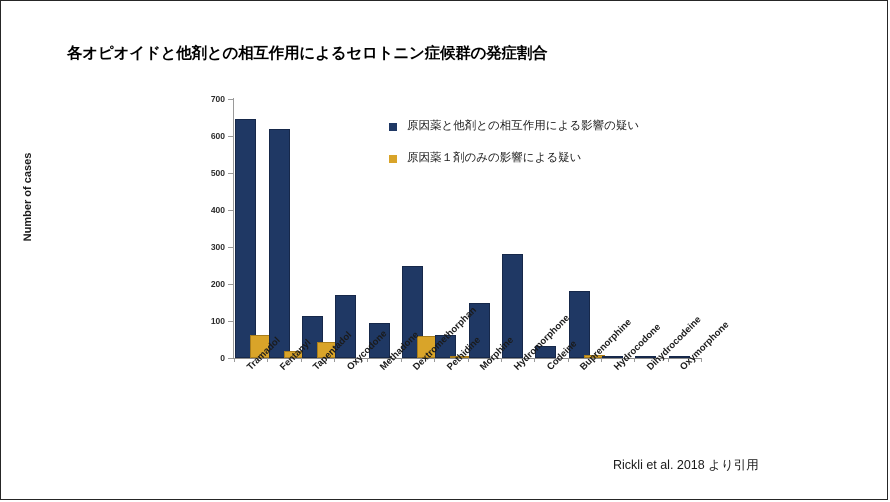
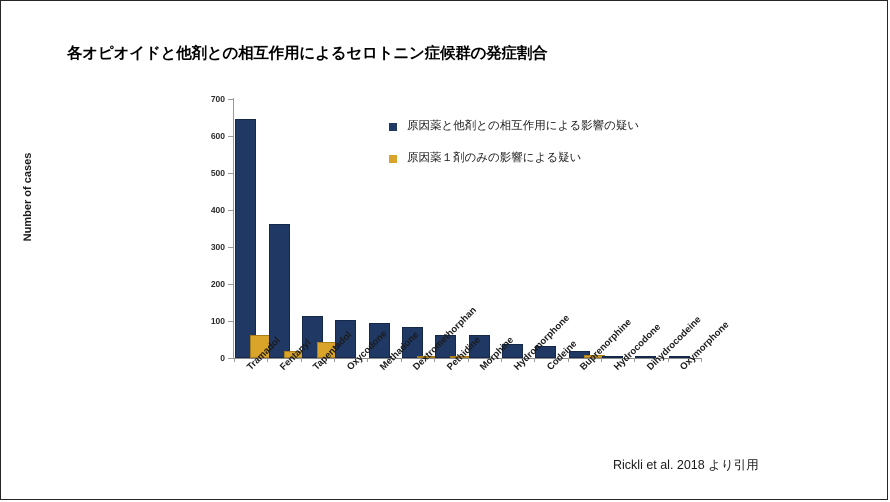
原因薬と他剤との相互作用による影響の疑い/Fentanyl: 620 -> 360
原因薬と他剤との相互作用による影響の疑い/Oxycodone: 170 -> 100
原因薬と他剤との相互作用による影響の疑い/Dextromethorphan: 250 -> 80
原因薬１剤のみの影響による疑い/Dextromethorphan: 60 -> 10
原因薬と他剤との相互作用による影響の疑い/Morphine: 150 -> 60
原因薬と他剤との相互作用による影響の疑い/Hydromorphone: 280 -> 40
原因薬と他剤との相互作用による影響の疑い/Buprenorphine: 180 -> 20
